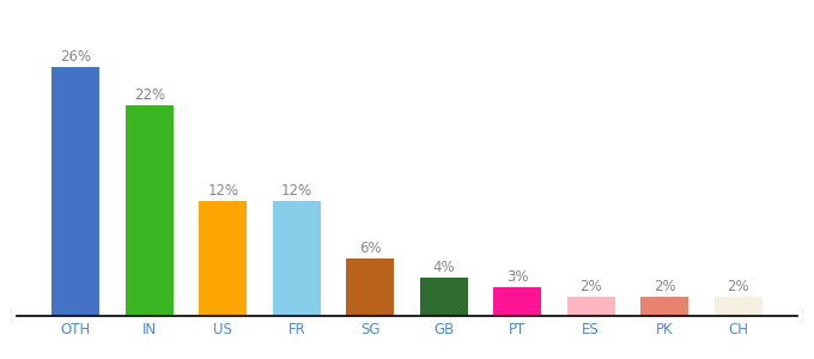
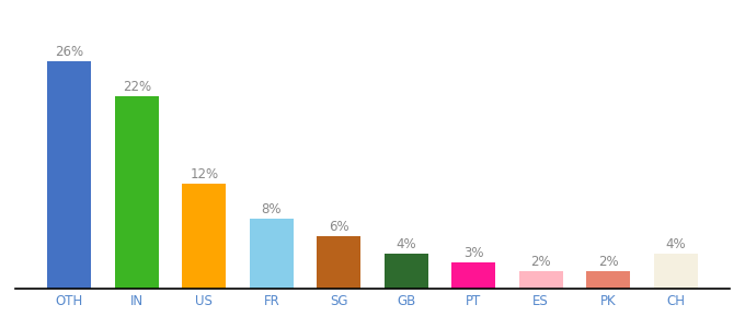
FR: 12% -> 8%
CH: 2% -> 4%
